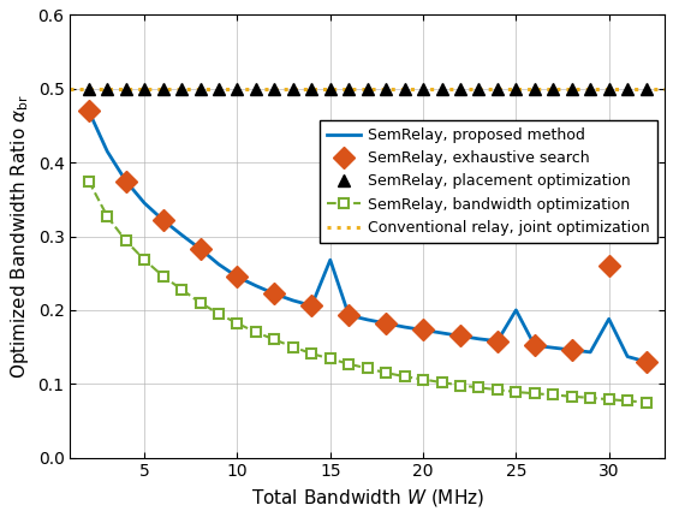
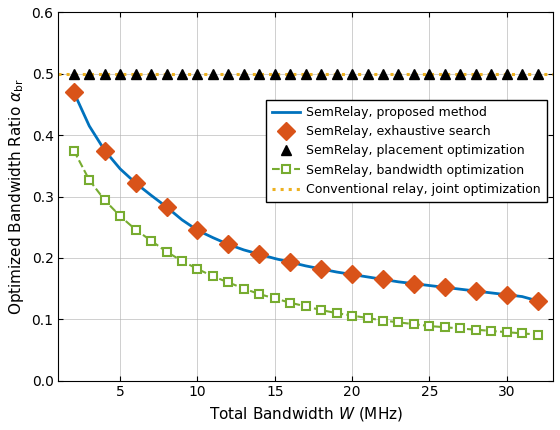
SemRelay, proposed method/15: 0.268 -> 0.199
SemRelay, proposed method/25: 0.200 -> 0.155
SemRelay, proposed method/30: 0.188 -> 0.140
SemRelay, exhaustive search/30: 0.260 -> 0.140
